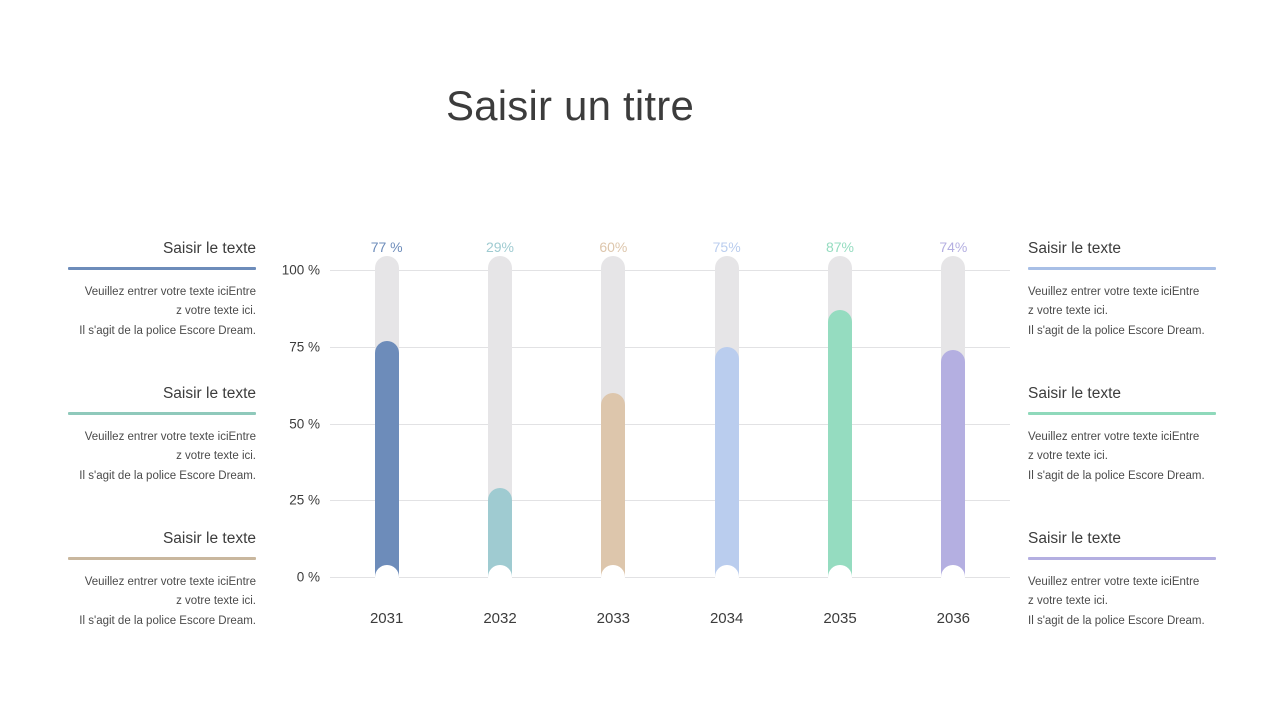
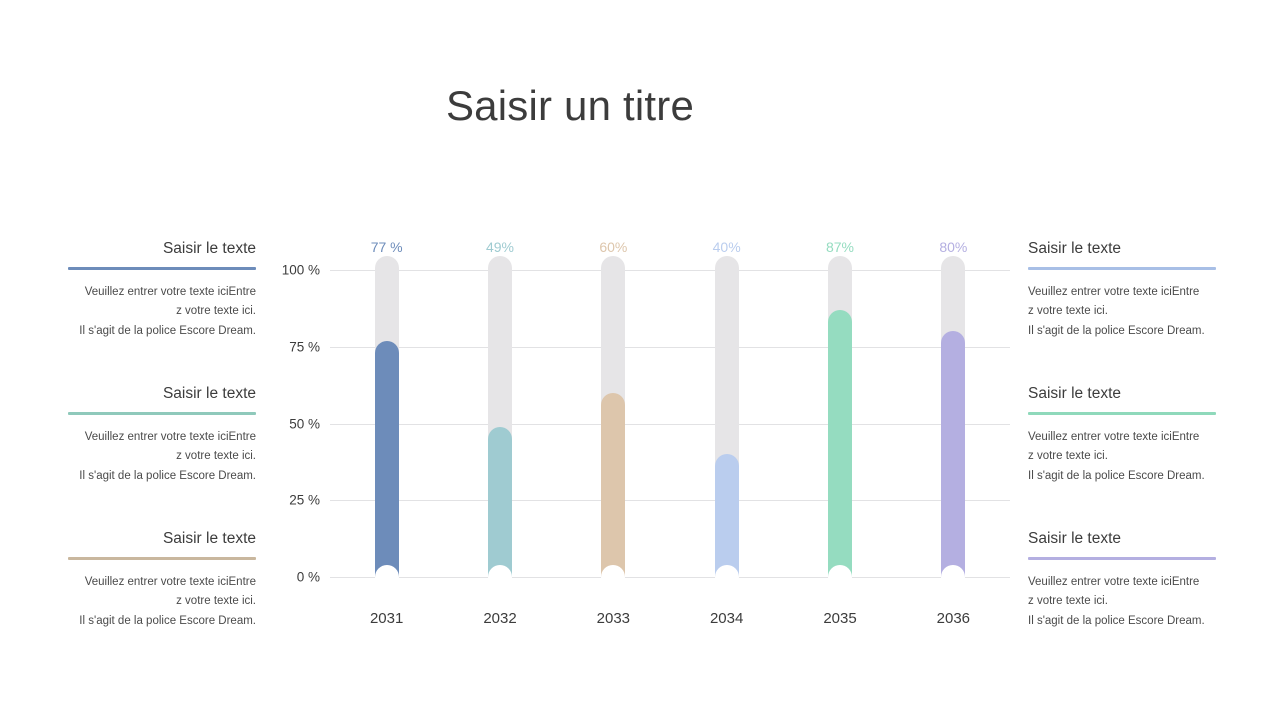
2032: 29% -> 49%
2034: 75% -> 40%
2036: 74% -> 80%
